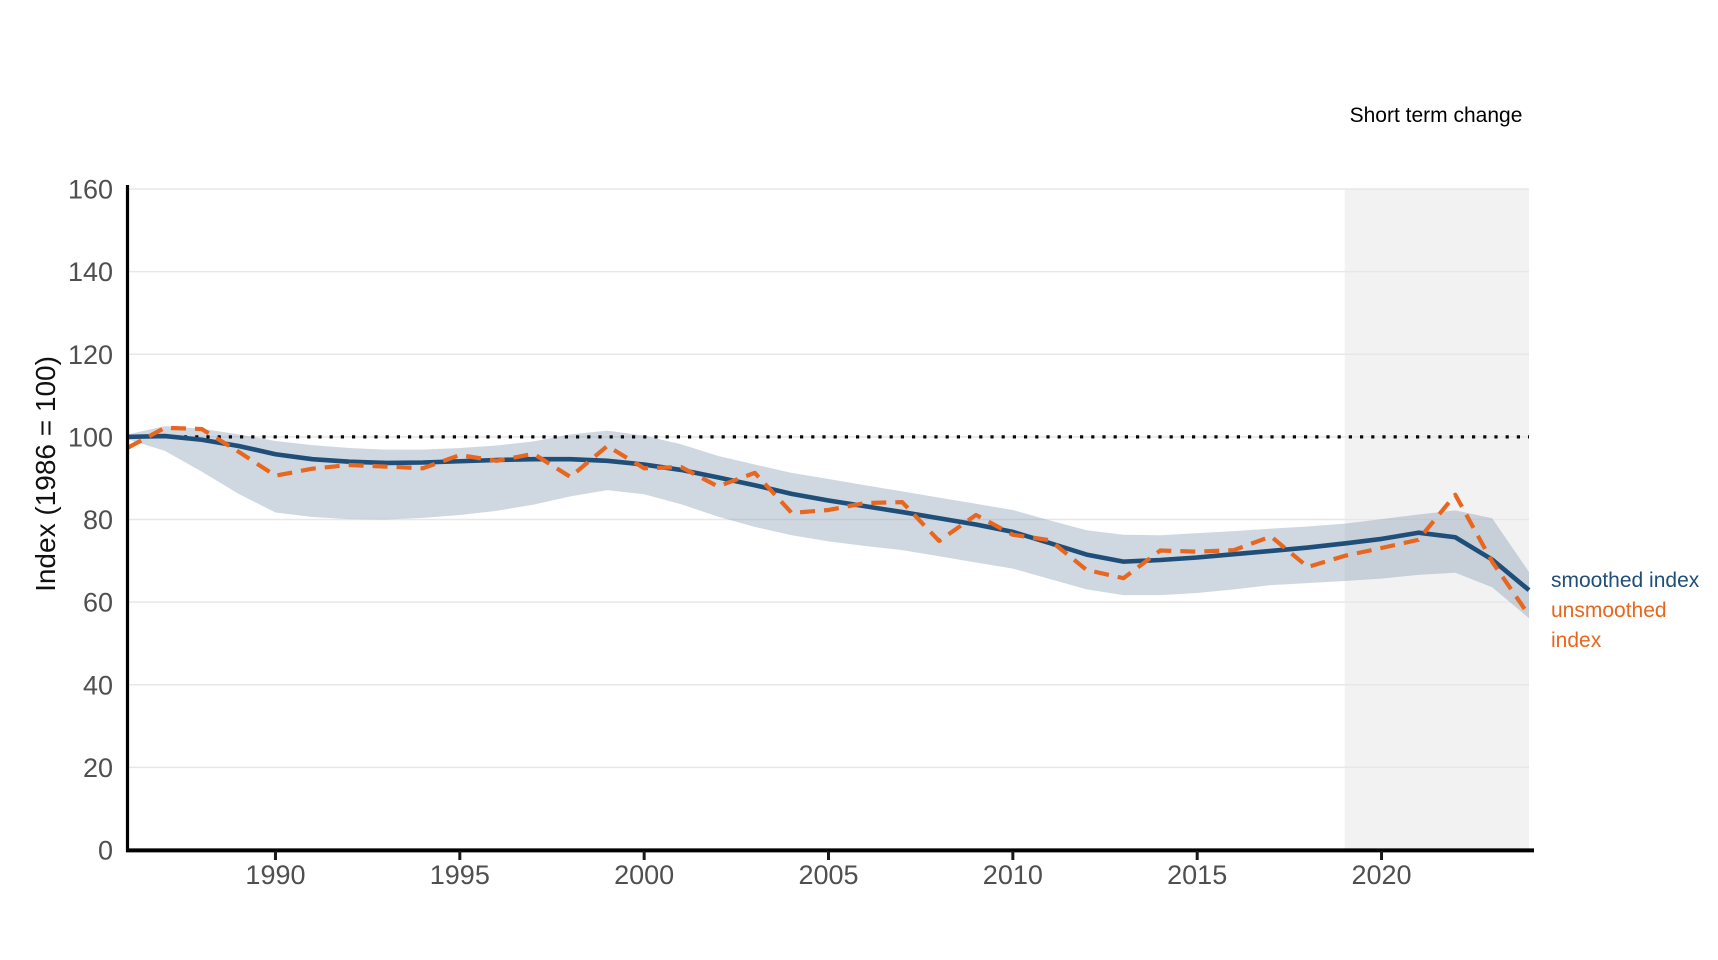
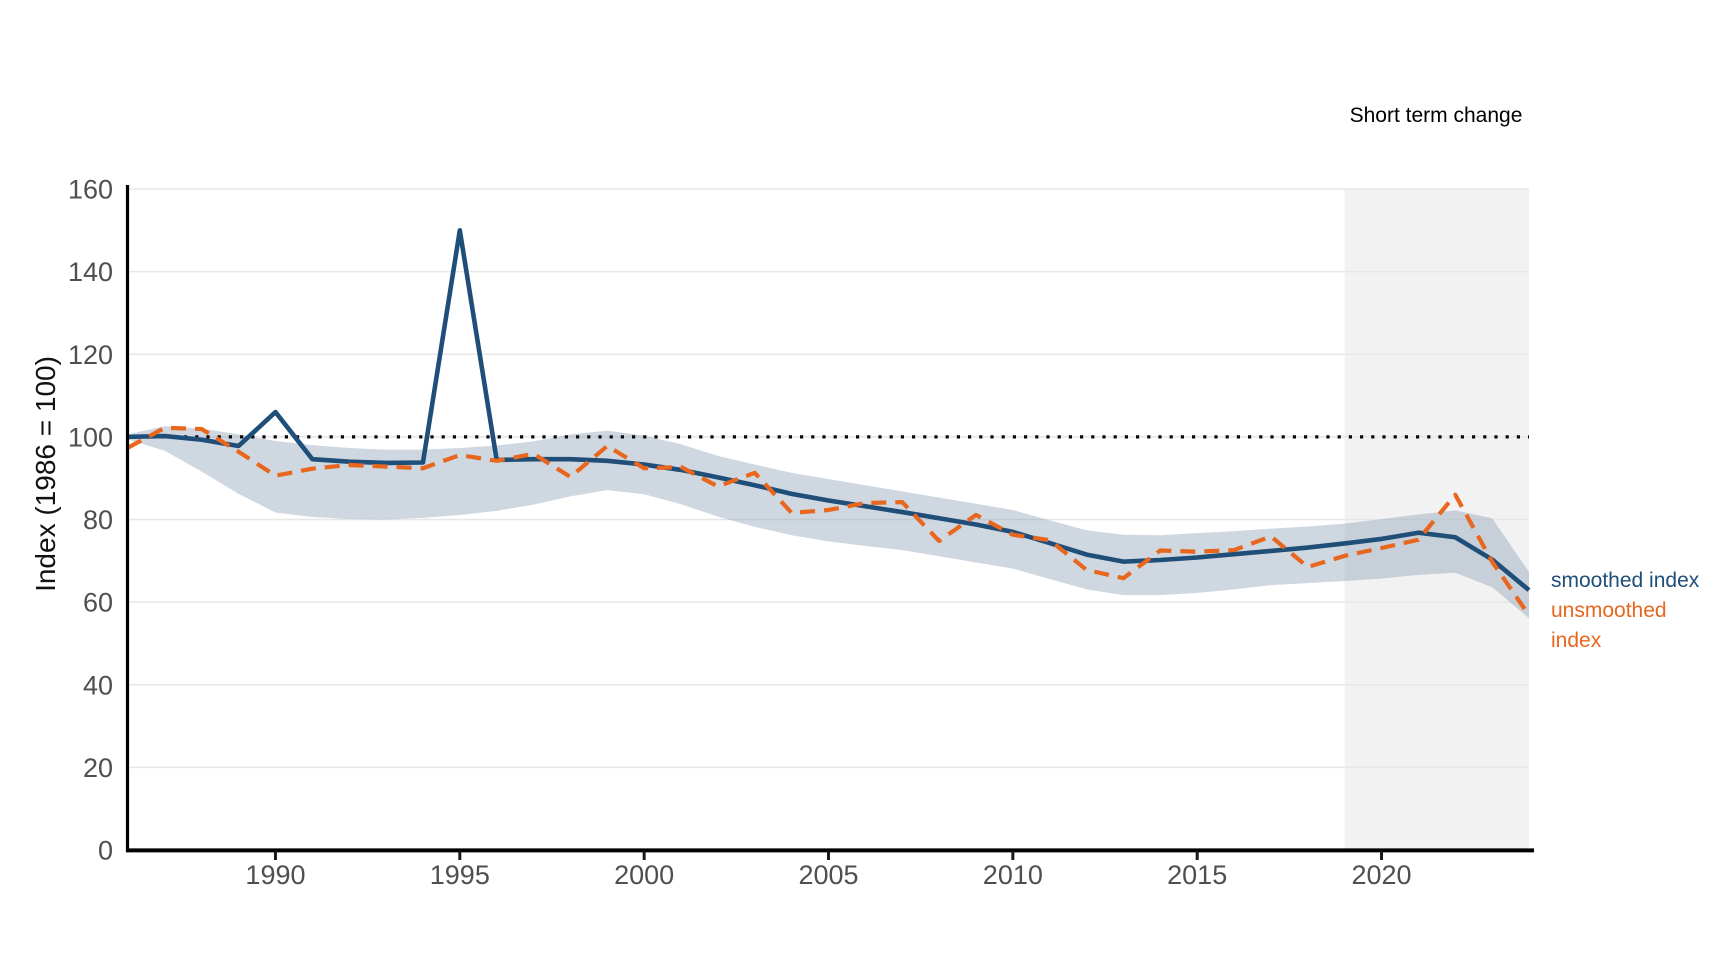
smoothed index/1990: 96 -> 106
smoothed index/1995: 94 -> 150
